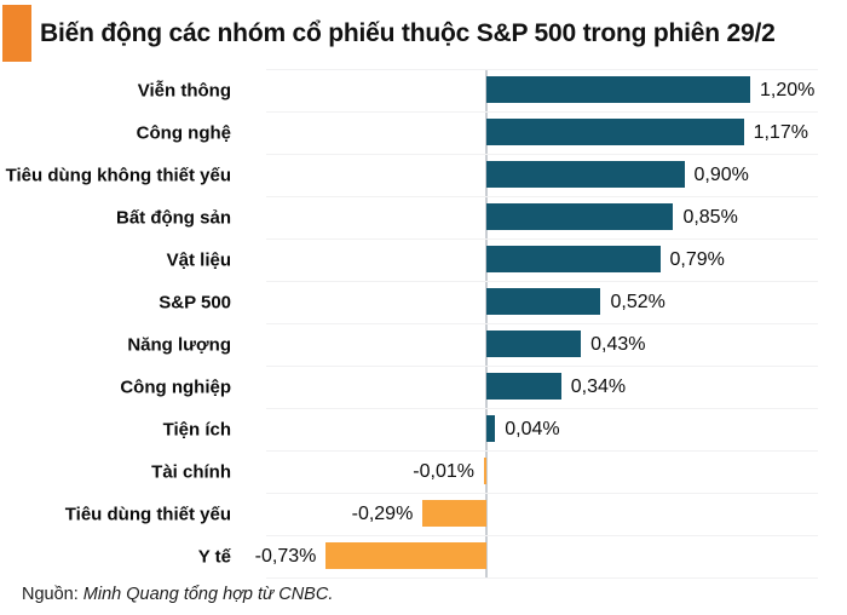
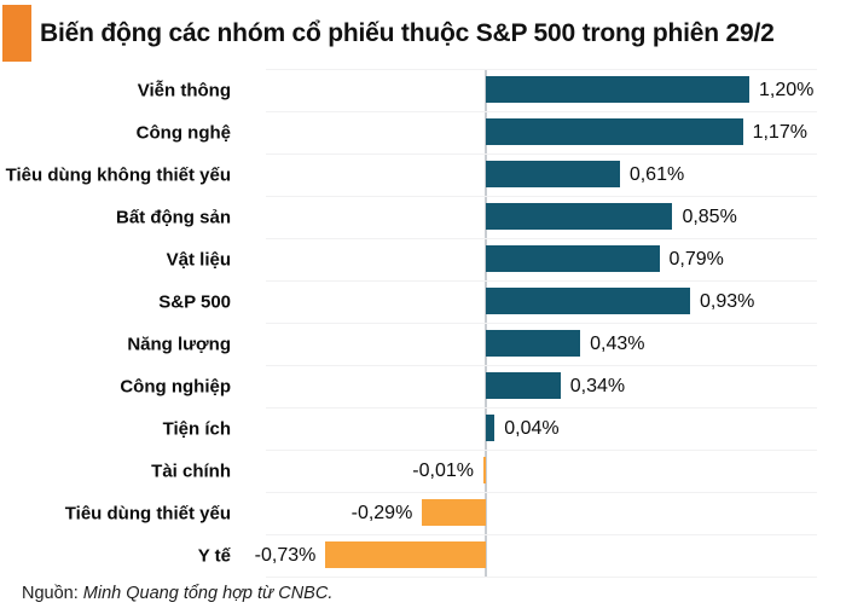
Tiêu dùng không thiết yếu: 0,90% -> 0,61%
S&P 500: 0,52% -> 0,93%
